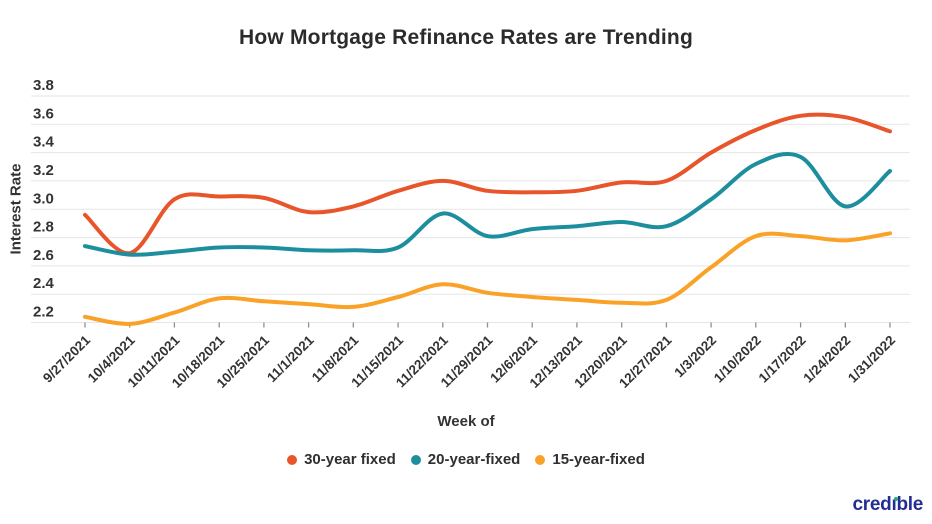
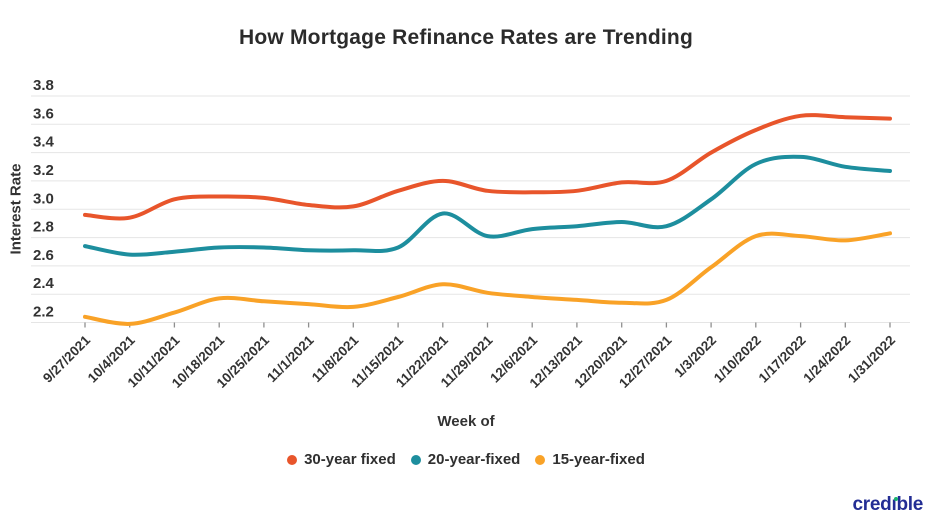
30-year fixed/10/4/2021: 2.69 -> 2.94
30-year fixed/11/1/2021: 2.98 -> 3.03
20-year-fixed/1/24/2022: 3.02 -> 3.30
30-year fixed/1/31/2022: 3.55 -> 3.64
